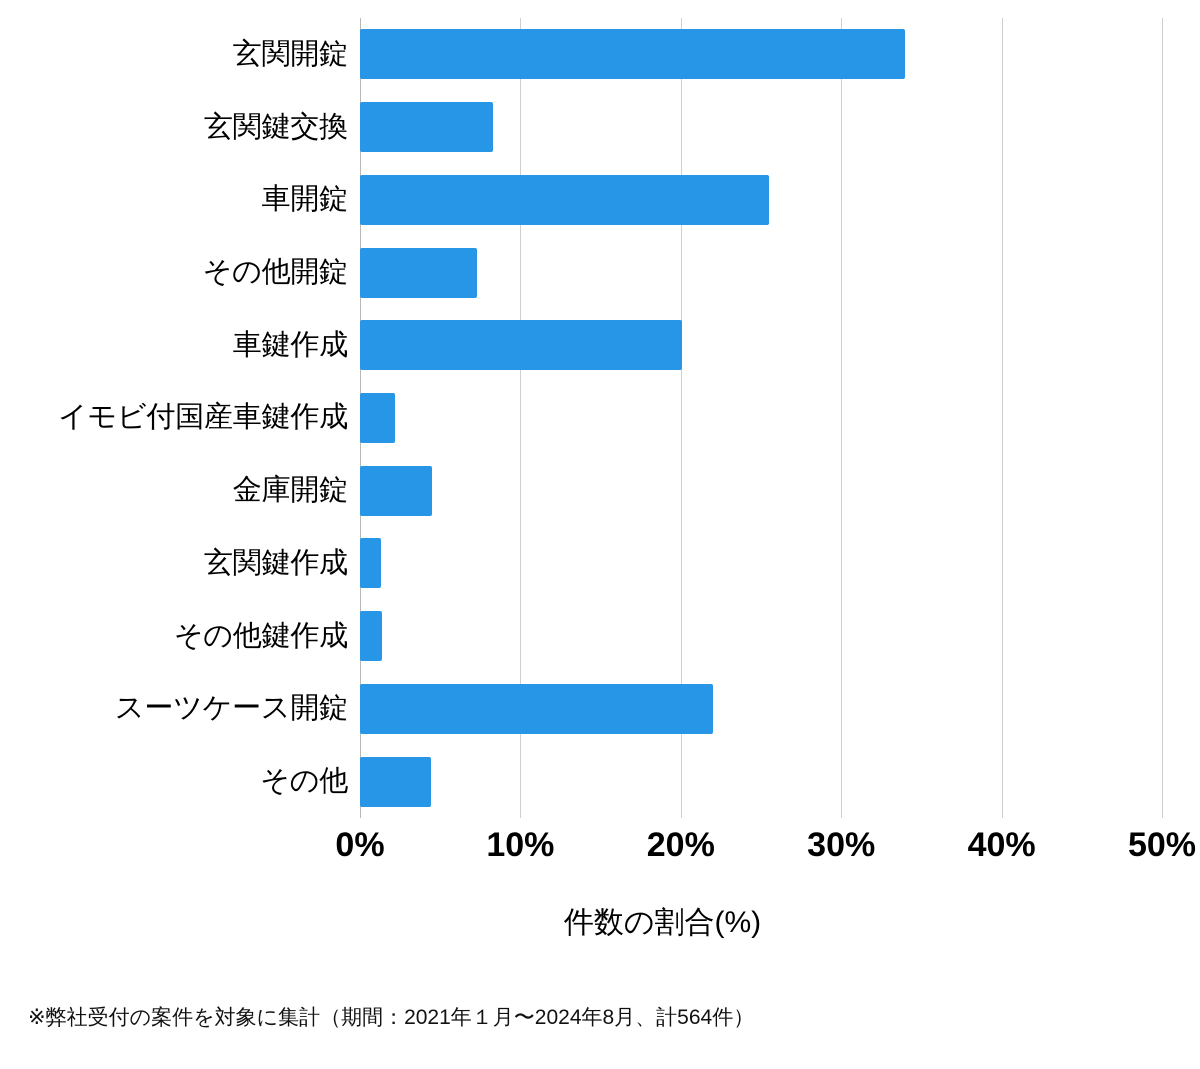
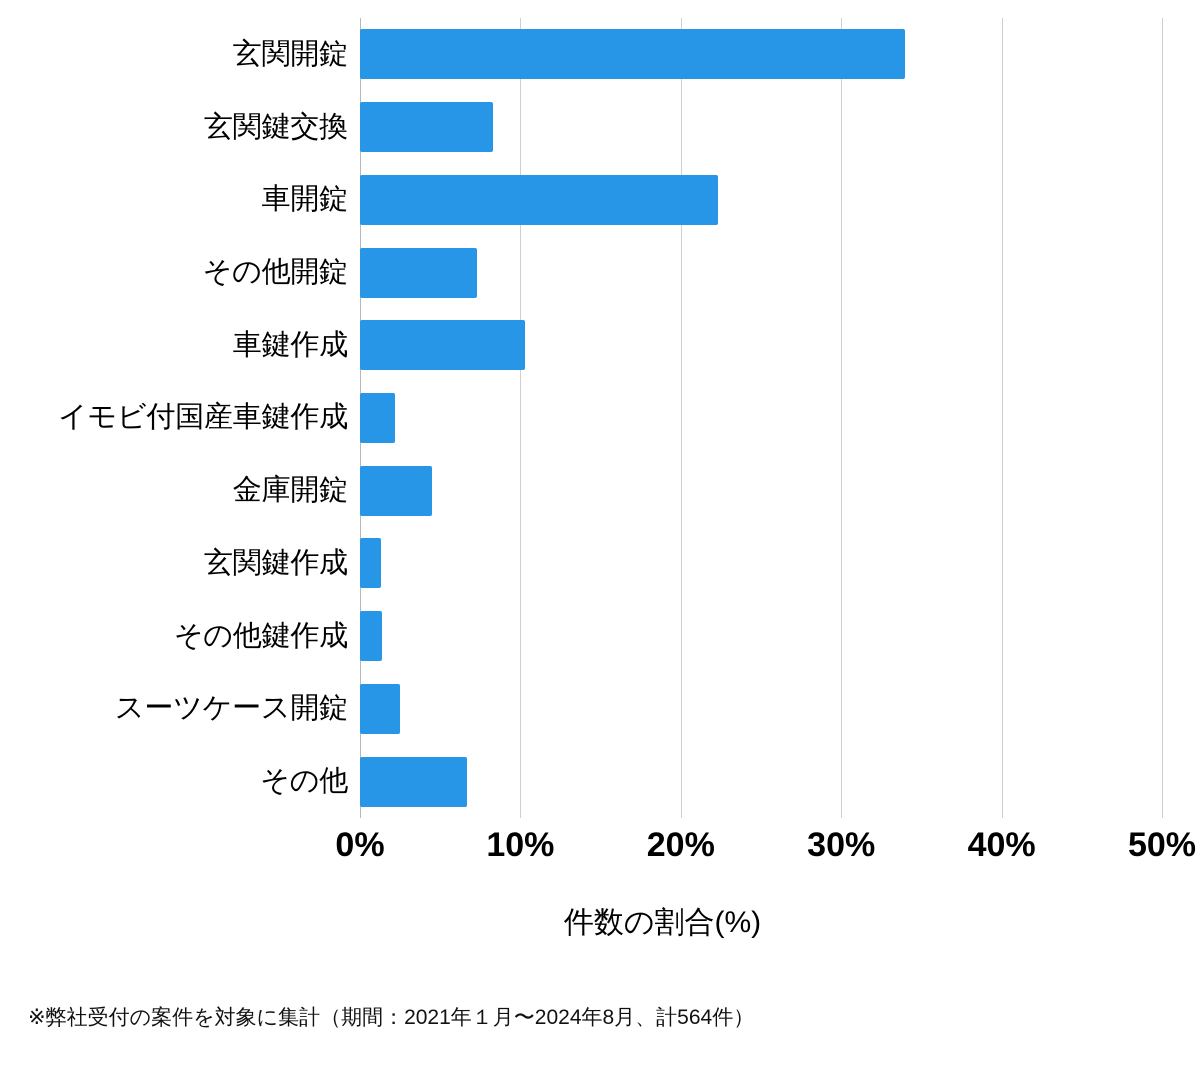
車開錠: 25.5% -> 22.3%
車鍵作成: 20.1% -> 10.3%
スーツケース開錠: 22.0% -> 2.5%
その他: 4.4% -> 6.7%
